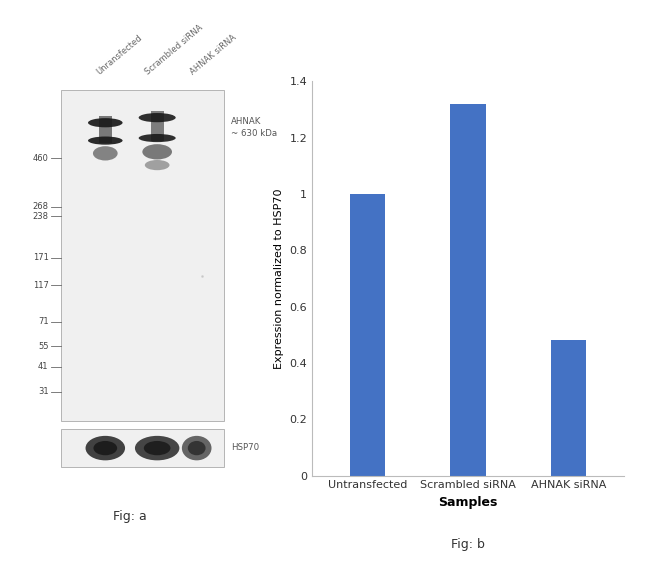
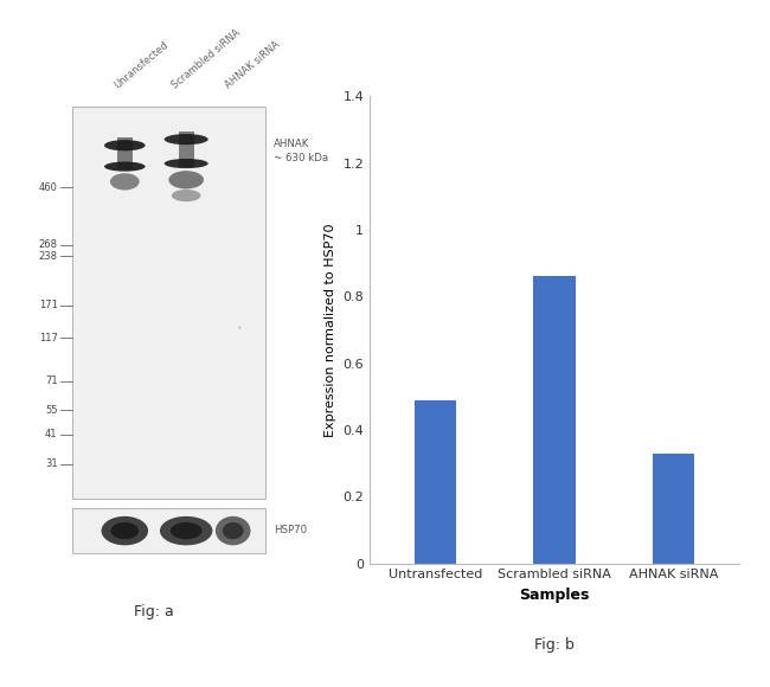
Untransfected: 1.00 -> 0.49
Scrambled siRNA: 1.32 -> 0.86
AHNAK siRNA: 0.48 -> 0.33
